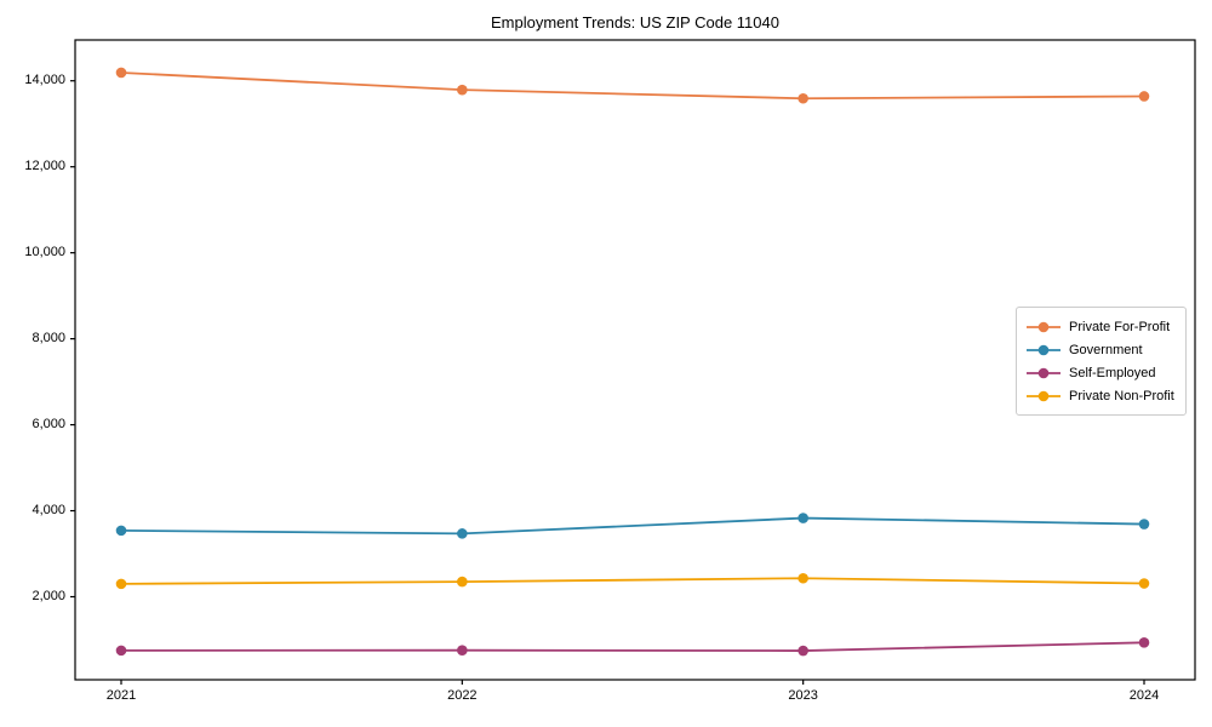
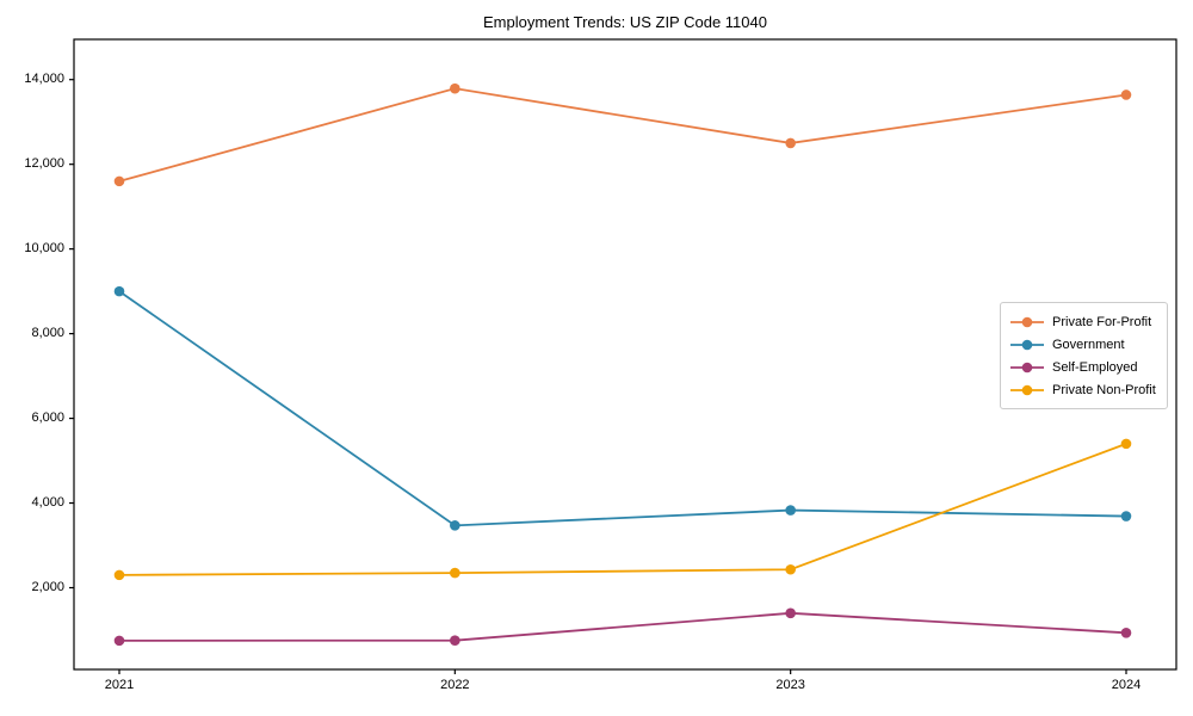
Private For-Profit/2021: 14200 -> 11600
Government/2021: 3500 -> 9000
Private For-Profit/2023: 13600 -> 12500
Self-Employed/2023: 700 -> 1400
Private Non-Profit/2024: 2300 -> 5400
